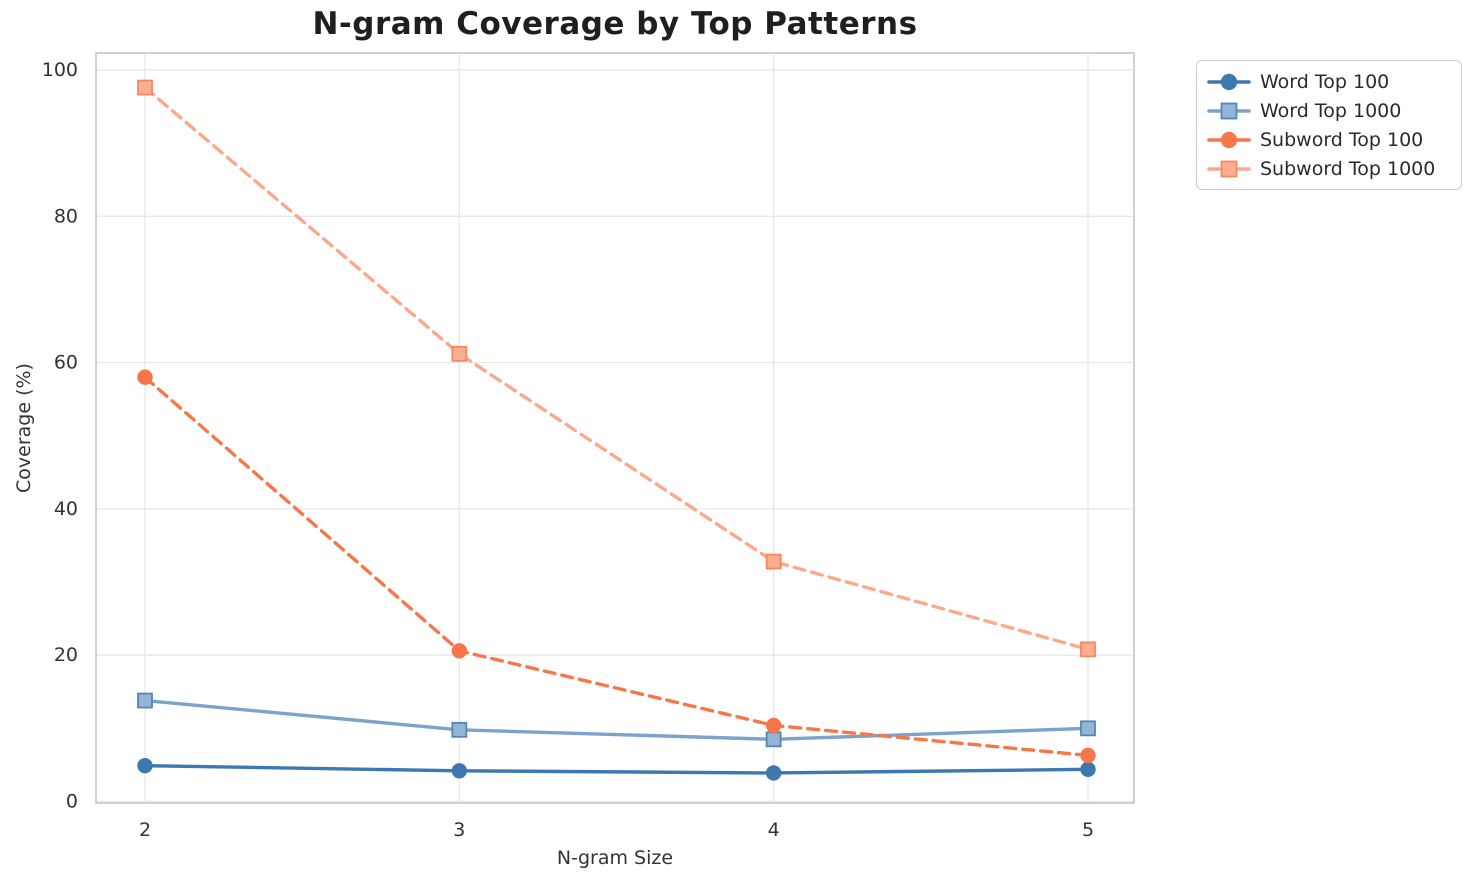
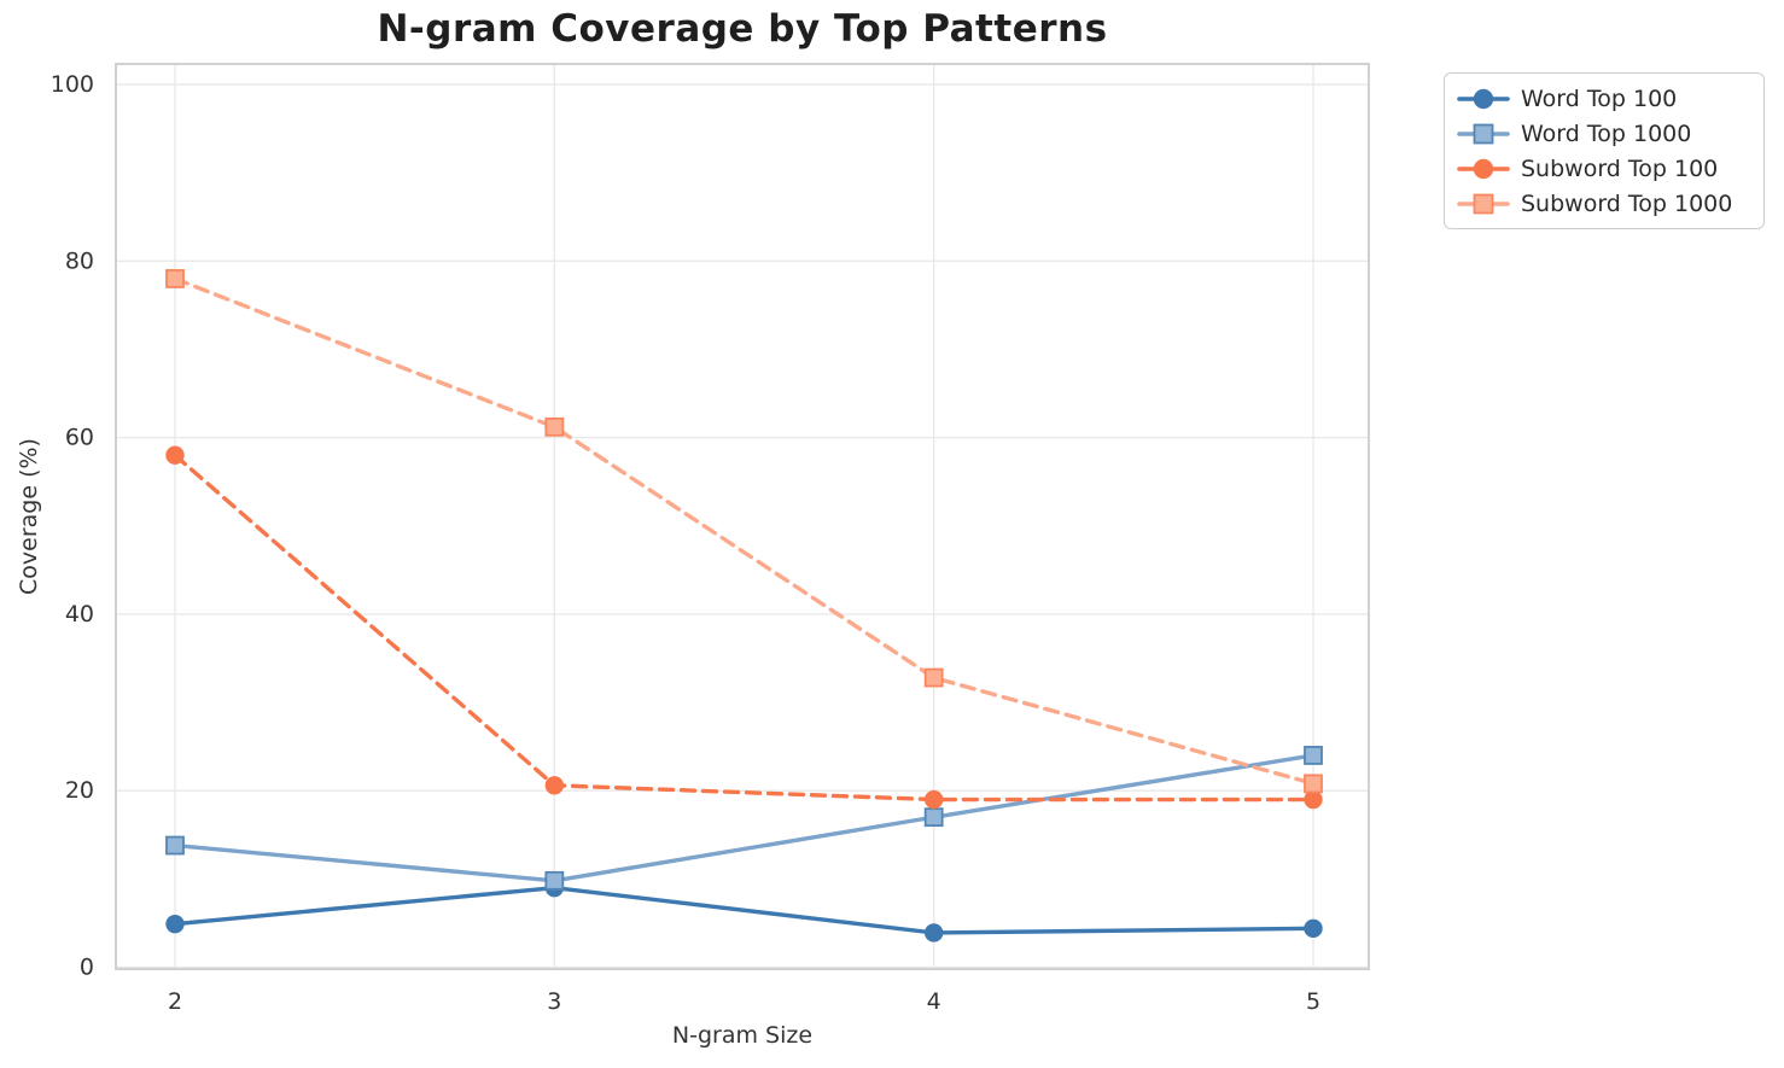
Subword Top 1000/2: 98 -> 78
Word Top 100/3: 4 -> 9
Word Top 1000/4: 8 -> 17
Subword Top 100/4: 10 -> 19
Word Top 1000/5: 10 -> 24
Subword Top 100/5: 6 -> 19
